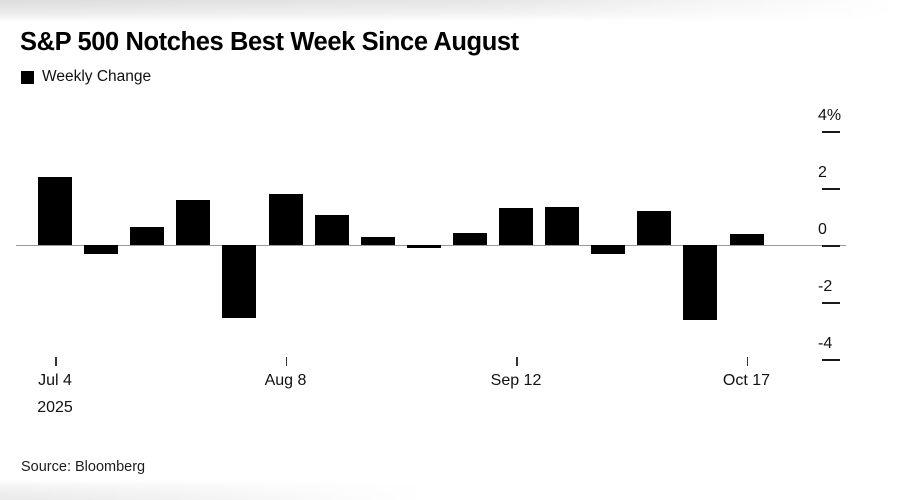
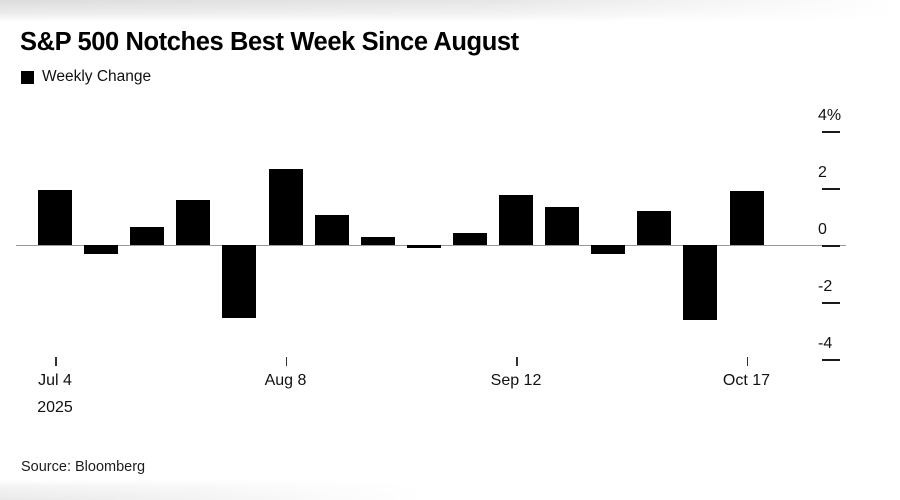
Jul 4: 2.4% -> 1.9%
Aug 8: 1.8% -> 2.7%
Sep 12: 1.3% -> 1.8%
Oct 17: 0.4% -> 1.9%
